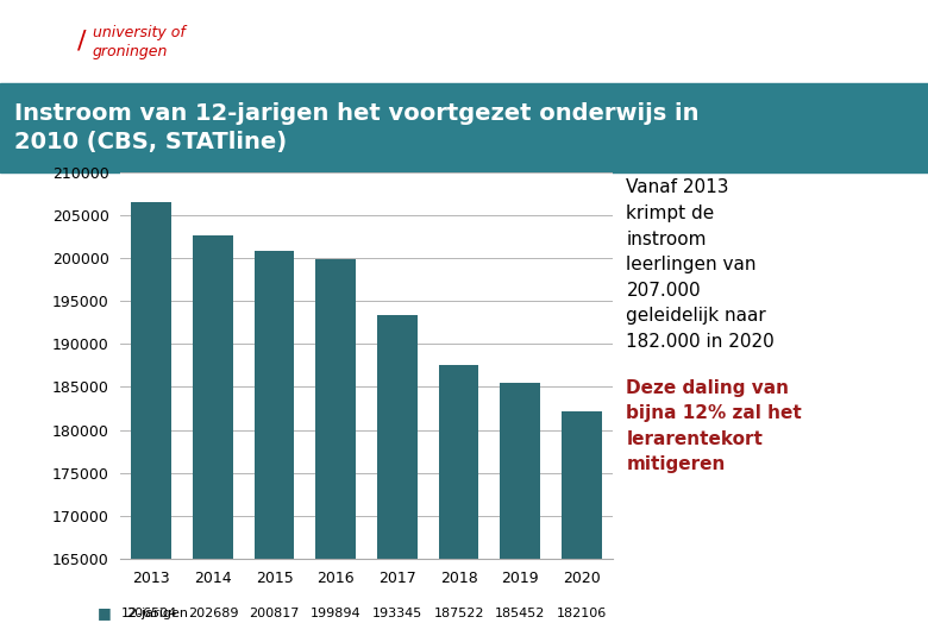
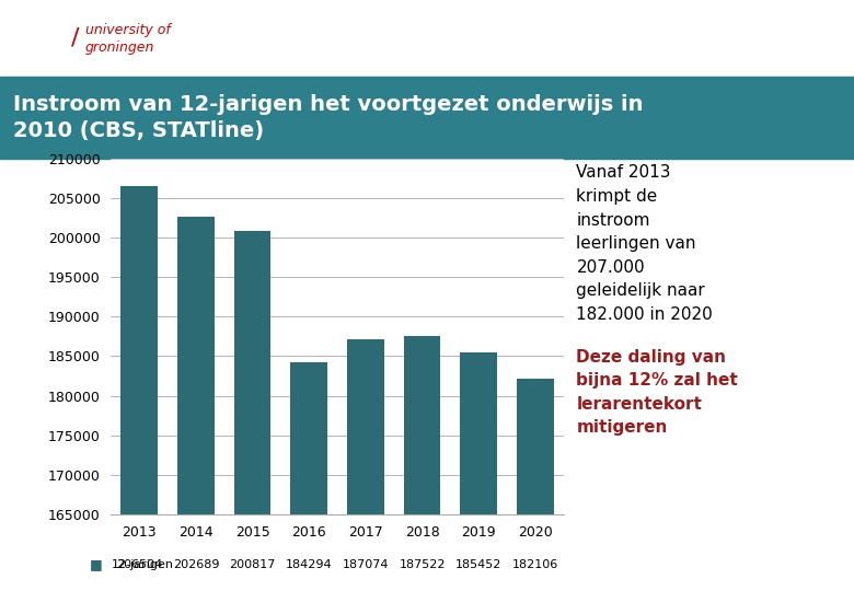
2016: 199894 -> 184294
2017: 193345 -> 187074
